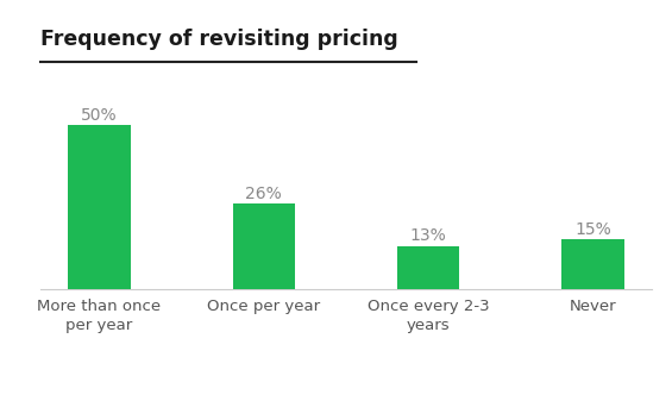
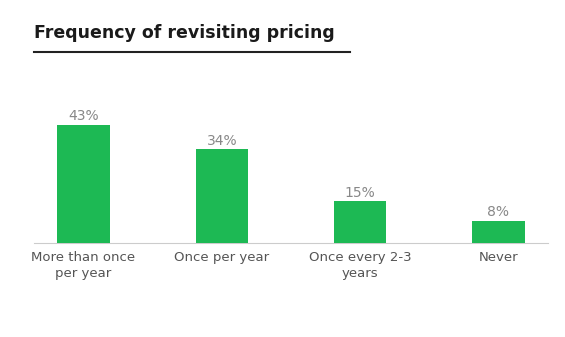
More than once per year: 50% -> 43%
Once per year: 26% -> 34%
Once every 2-3 years: 13% -> 15%
Never: 15% -> 8%
